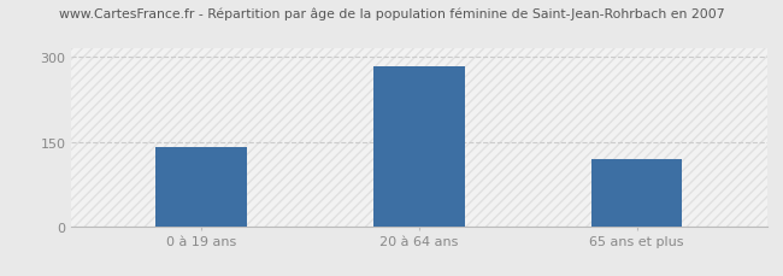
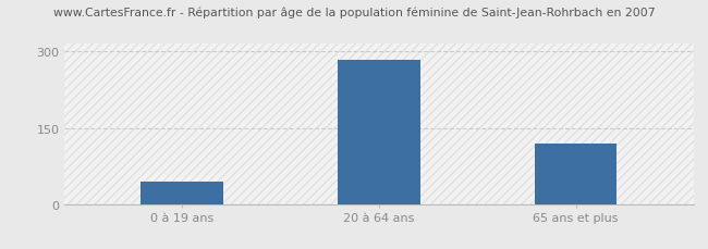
0 à 19 ans: 140 -> 45
